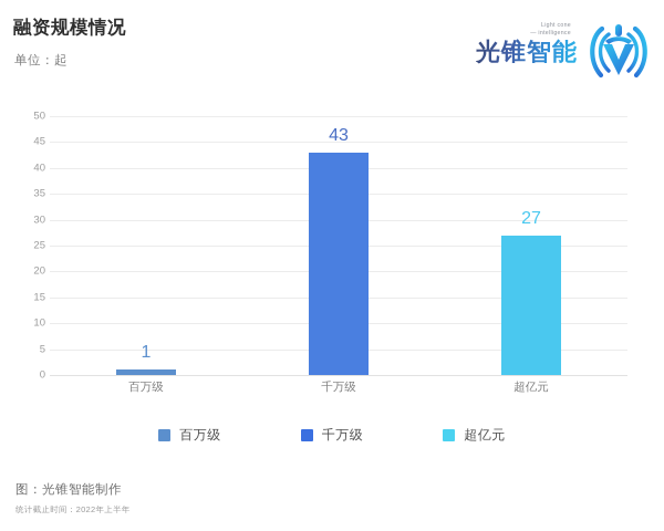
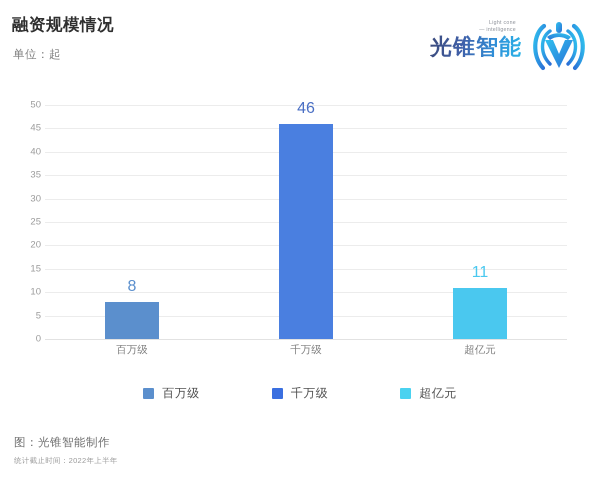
百万级: 1 -> 8
千万级: 43 -> 46
超亿元: 27 -> 11
